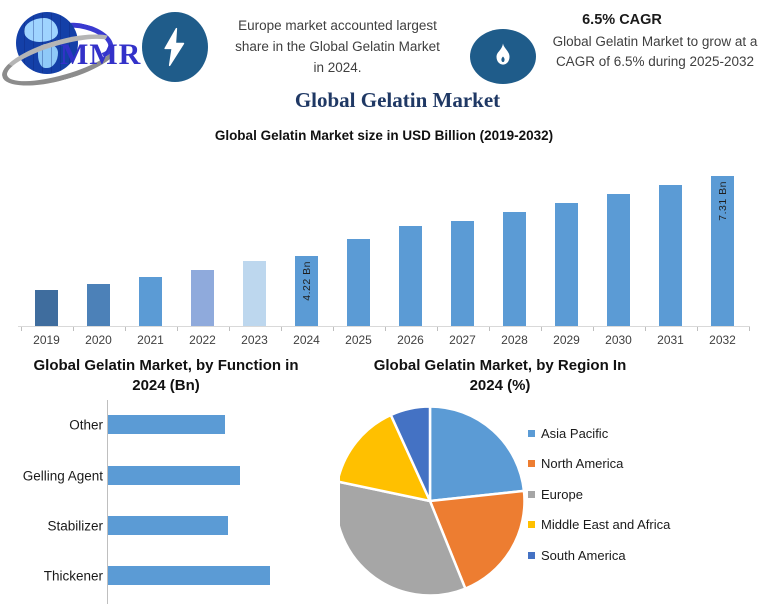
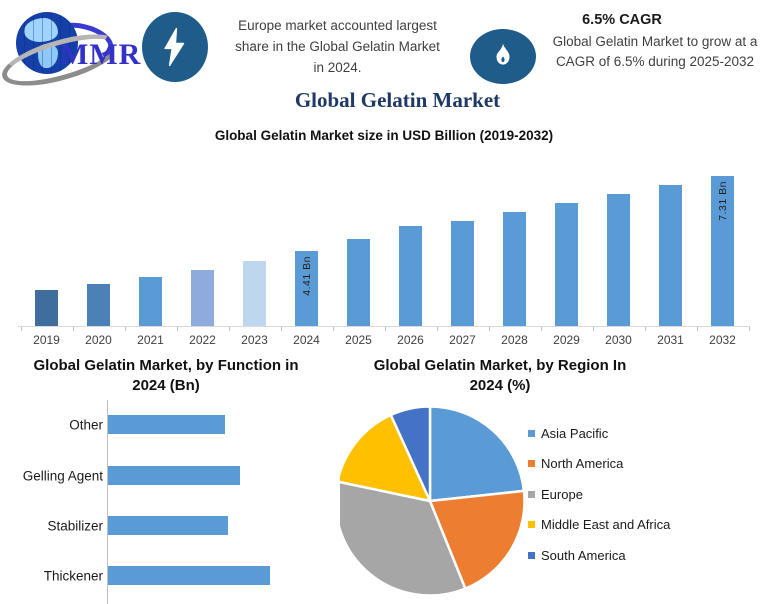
Global Gelatin Market size in USD Billion (2019-2032)/2024: 4.22 -> 4.41
